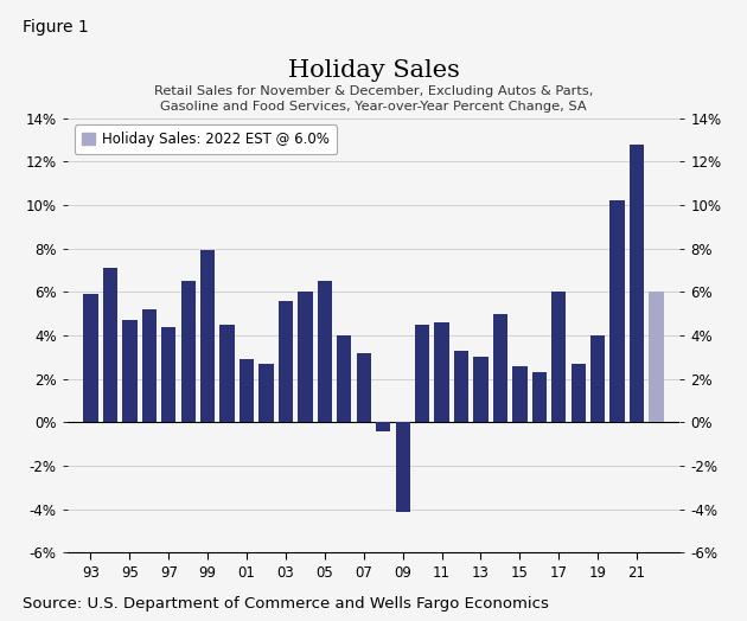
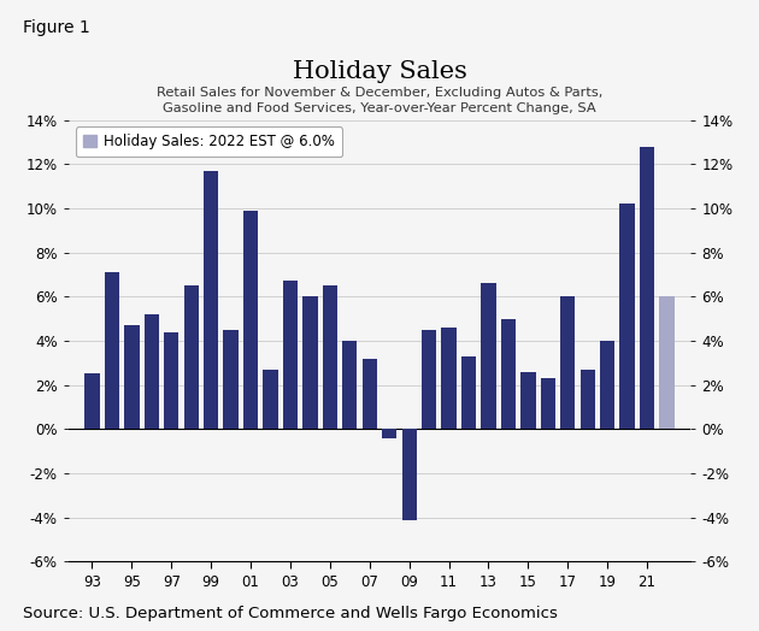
93: 5.9% -> 2.5%
99: 7.9% -> 11.7%
01: 2.9% -> 9.9%
03: 5.6% -> 6.7%
13: 3.0% -> 6.6%
